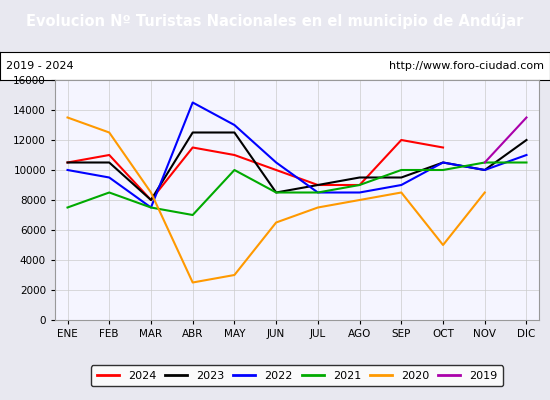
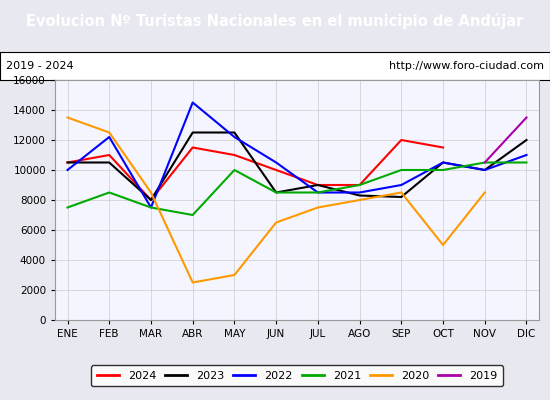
2022/FEB: 9500 -> 12200
2022/MAY: 13000 -> 12200
2023/AGO: 9500 -> 8300
2023/SEP: 9500 -> 8200
